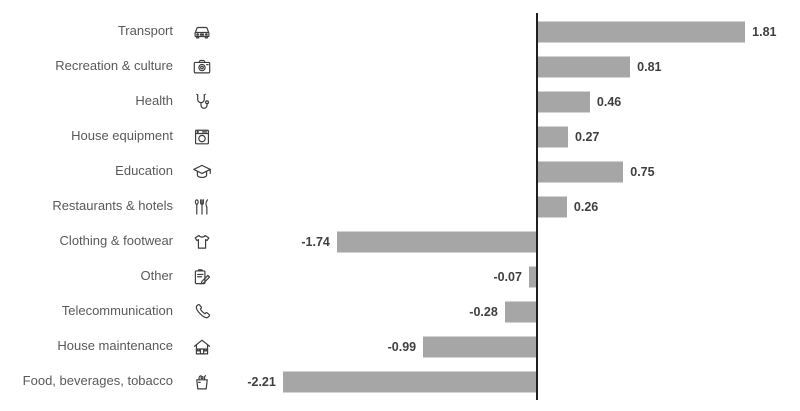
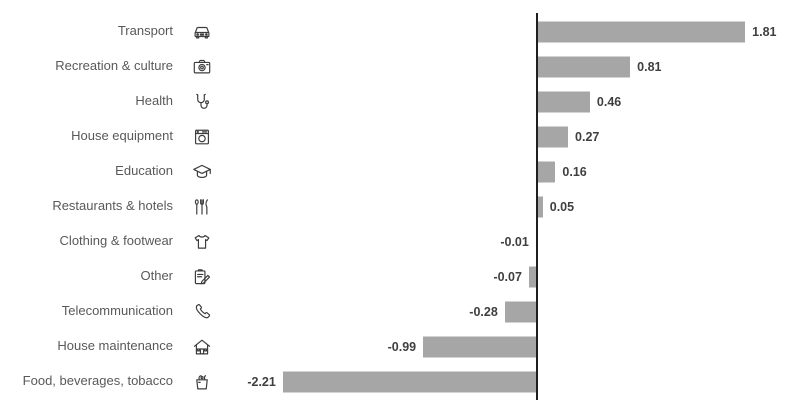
Education: 0.75 -> 0.16
Restaurants & hotels: 0.26 -> 0.05
Clothing & footwear: -1.74 -> -0.01
